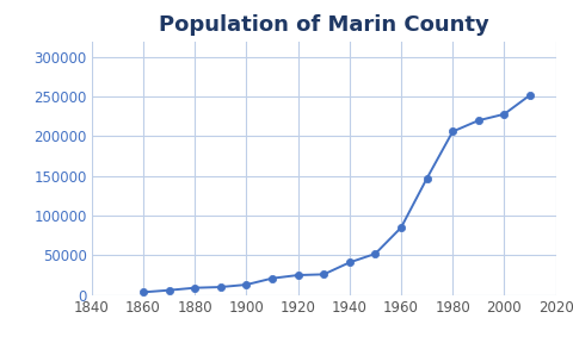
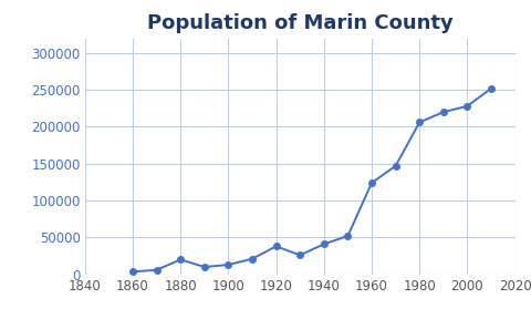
1880: 9000 -> 20000
1920: 25000 -> 38000
1960: 85000 -> 124000
